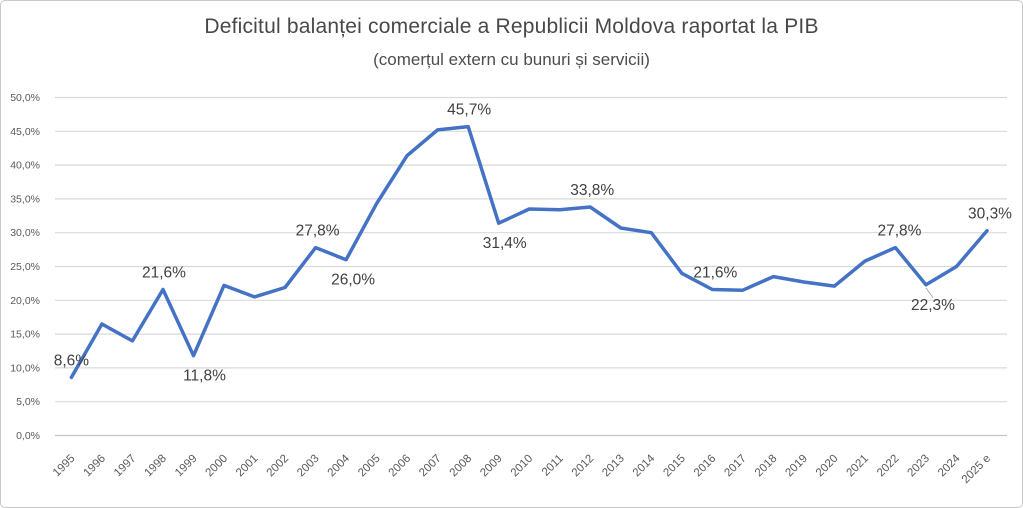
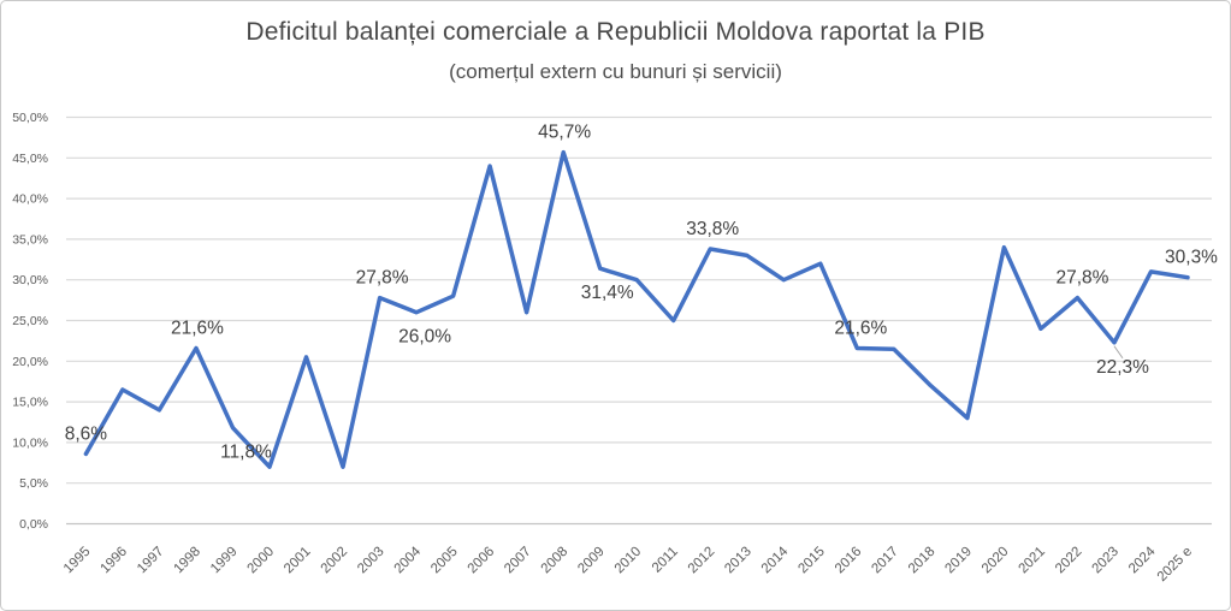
2000: 22% -> 7%
2002: 22% -> 7%
2005: 34% -> 28%
2006: 41% -> 44%
2007: 45% -> 26%
2010: 34% -> 30%
2011: 33% -> 25%
2013: 31% -> 33%
2015: 24% -> 32%
2018: 24% -> 17%
2019: 23% -> 13%
2020: 22% -> 34%
2021: 26% -> 24%
2024: 25% -> 31%
